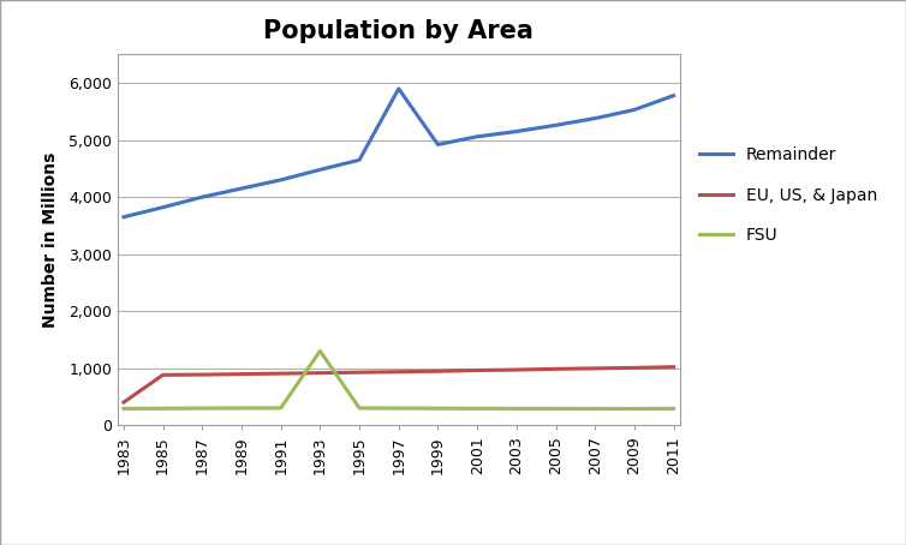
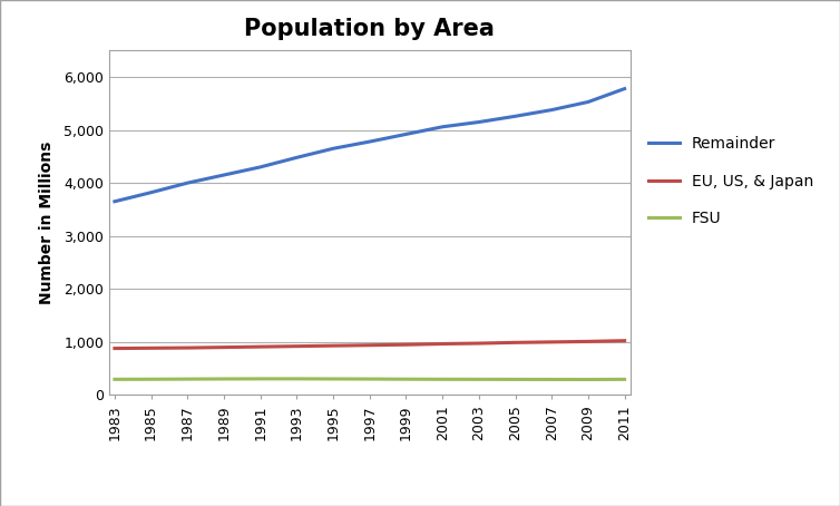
EU, US, & Japan/1983: 400 -> 880
FSU/1993: 1,300 -> 300
Remainder/1997: 5,900 -> 4,780
